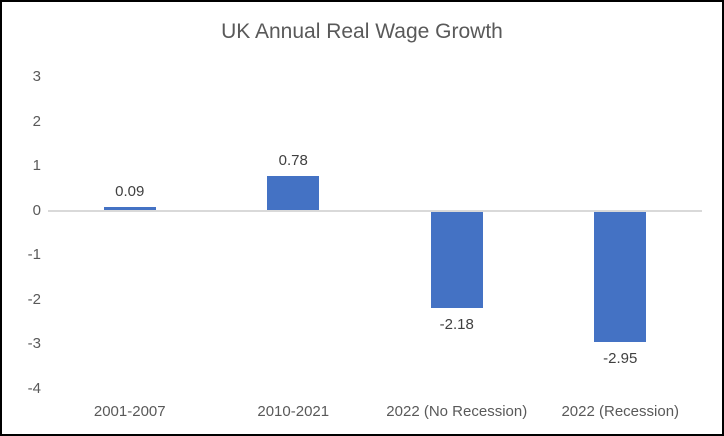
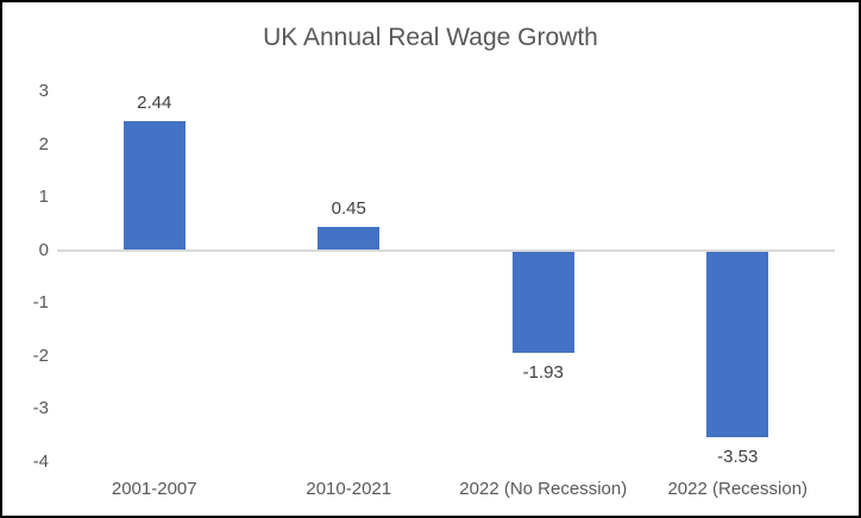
2001-2007: 0.09 -> 2.44
2010-2021: 0.78 -> 0.45
2022 (No Recession): -2.18 -> -1.93
2022 (Recession): -2.95 -> -3.53
